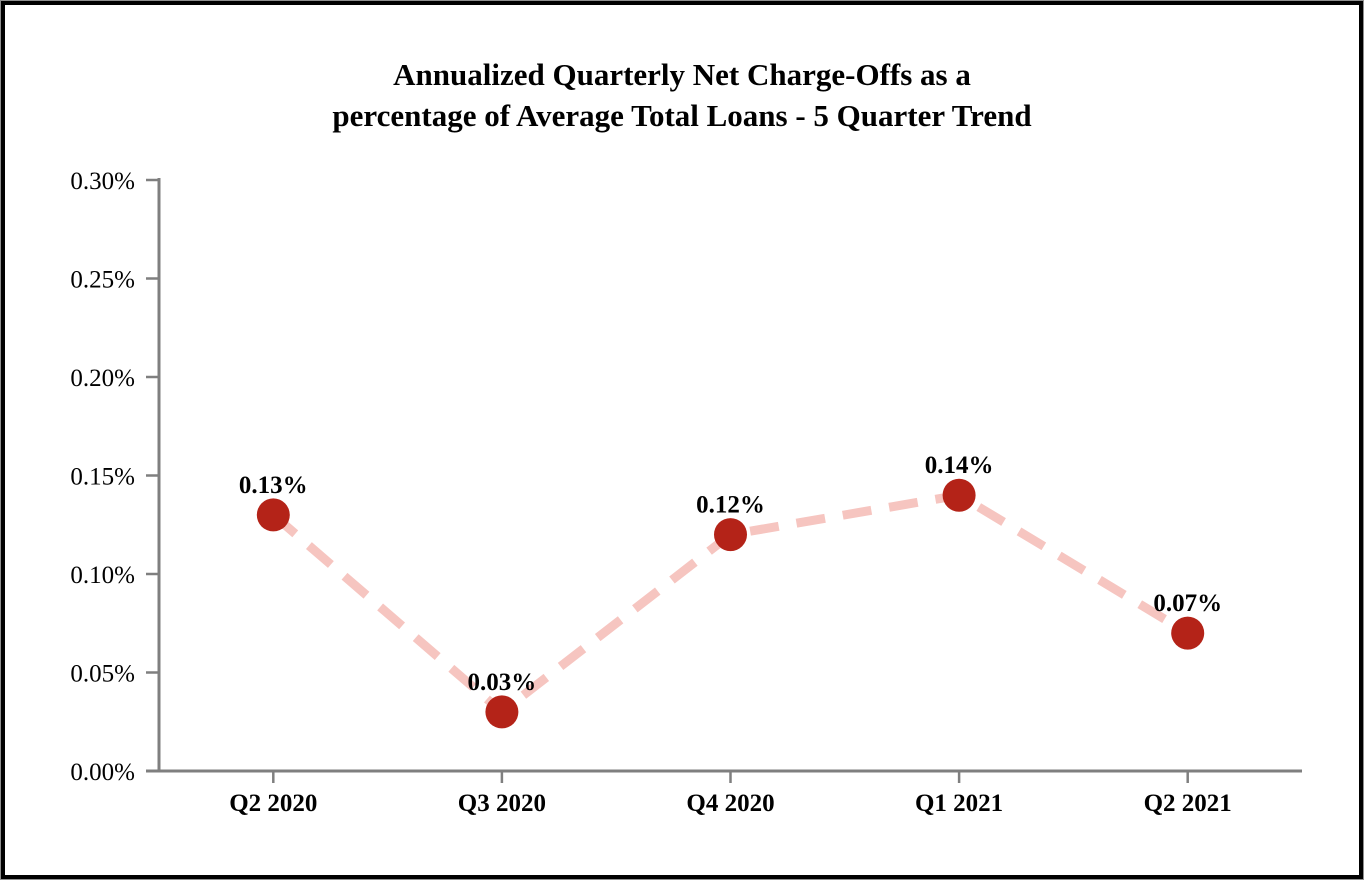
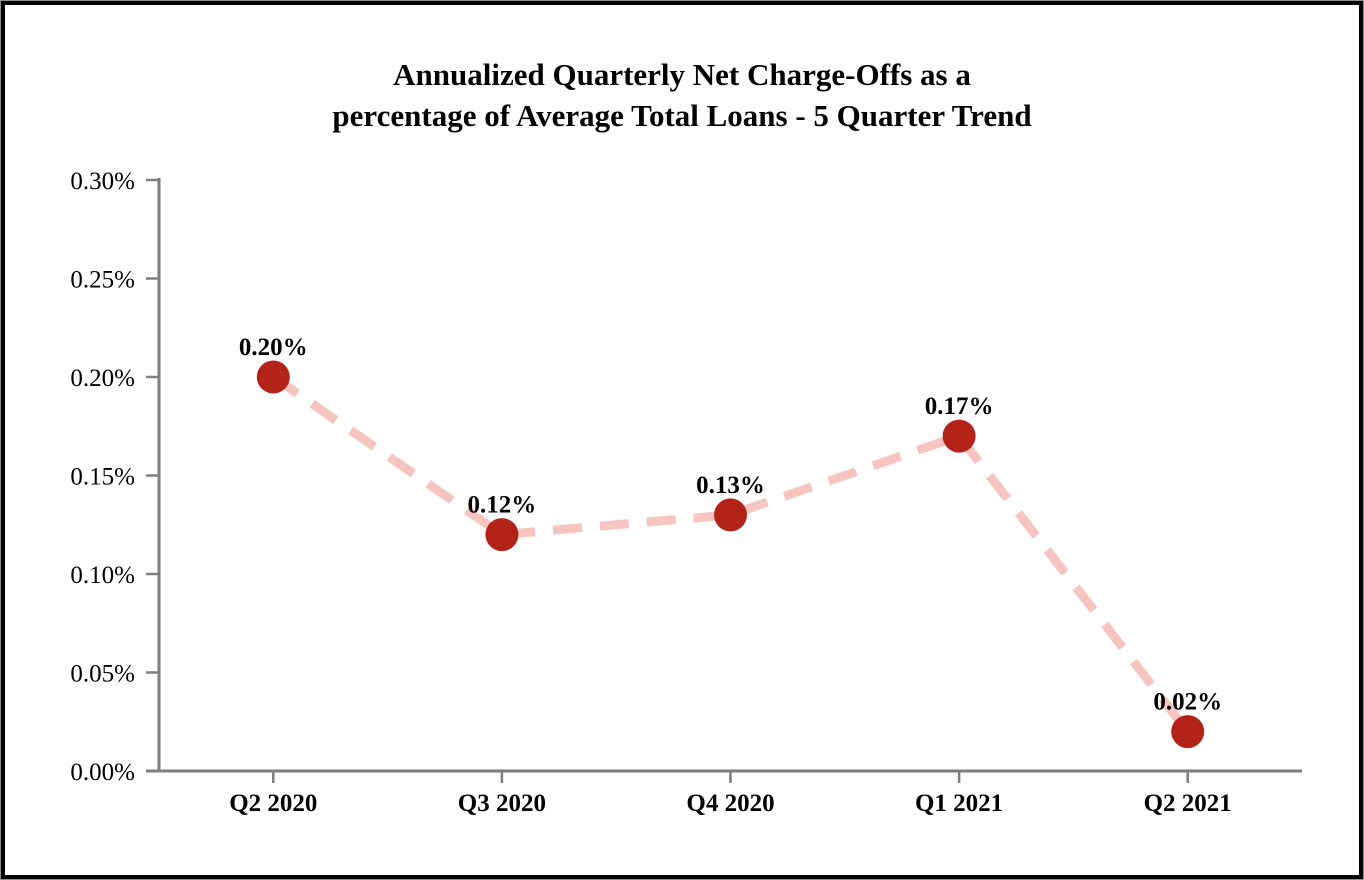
Q2 2020: 0.13% -> 0.20%
Q3 2020: 0.03% -> 0.12%
Q4 2020: 0.12% -> 0.13%
Q1 2021: 0.14% -> 0.17%
Q2 2021: 0.07% -> 0.02%
